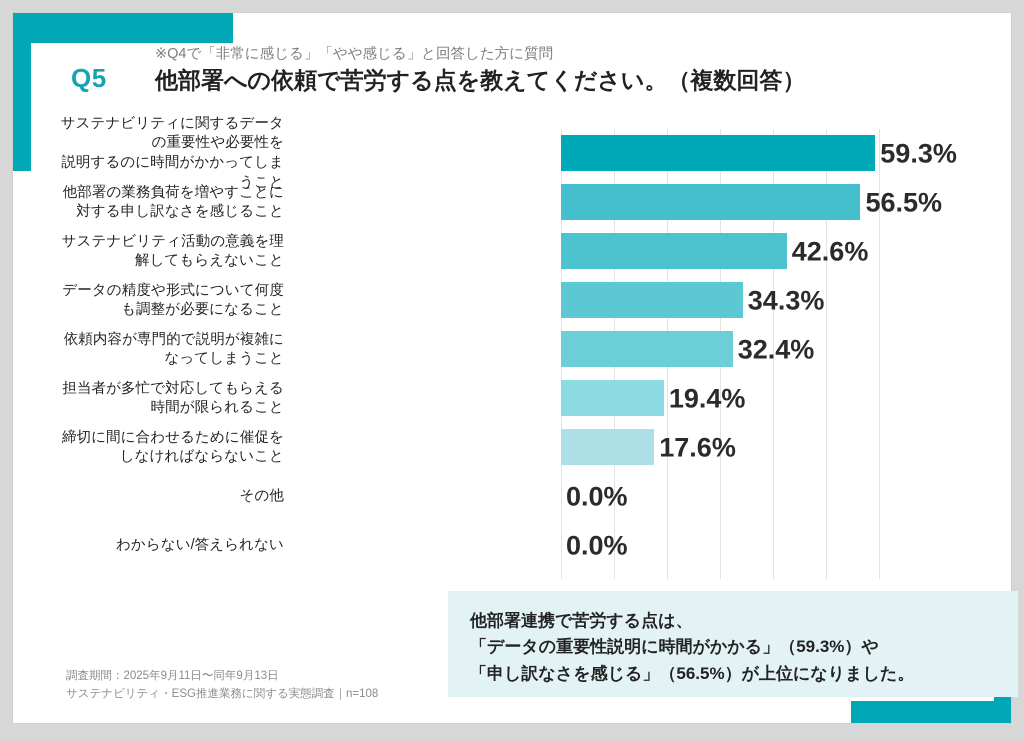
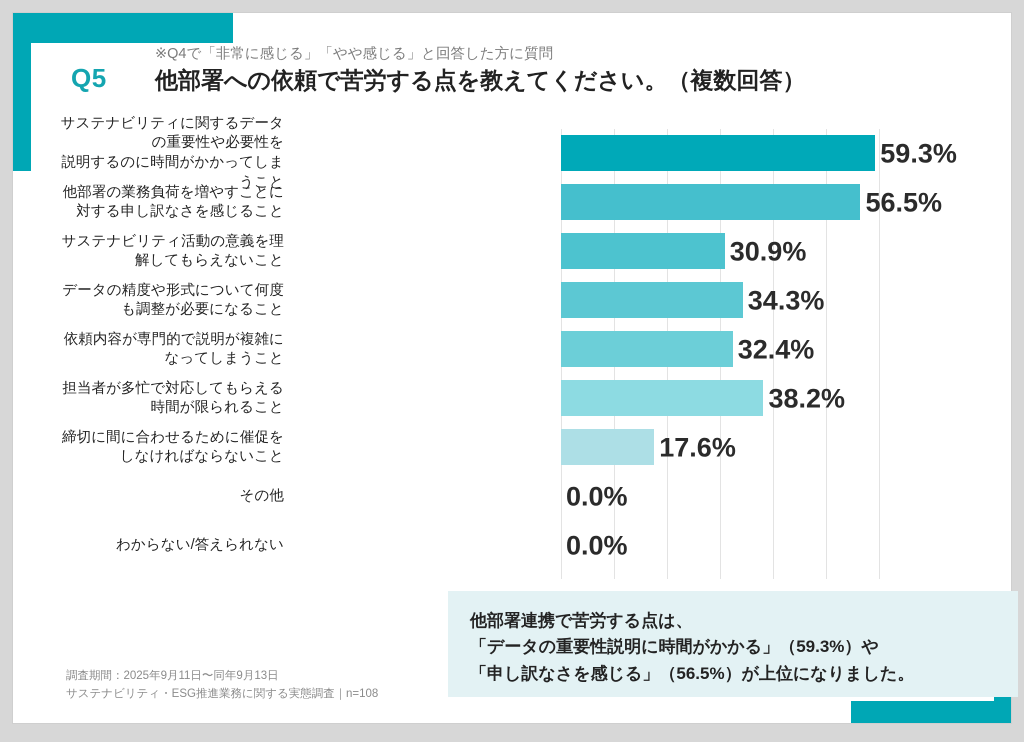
サステナビリティ活動の意義を理解してもらえないこと: 42.6% -> 30.9%
担当者が多忙で対応してもらえる時間が限られること: 19.4% -> 38.2%
